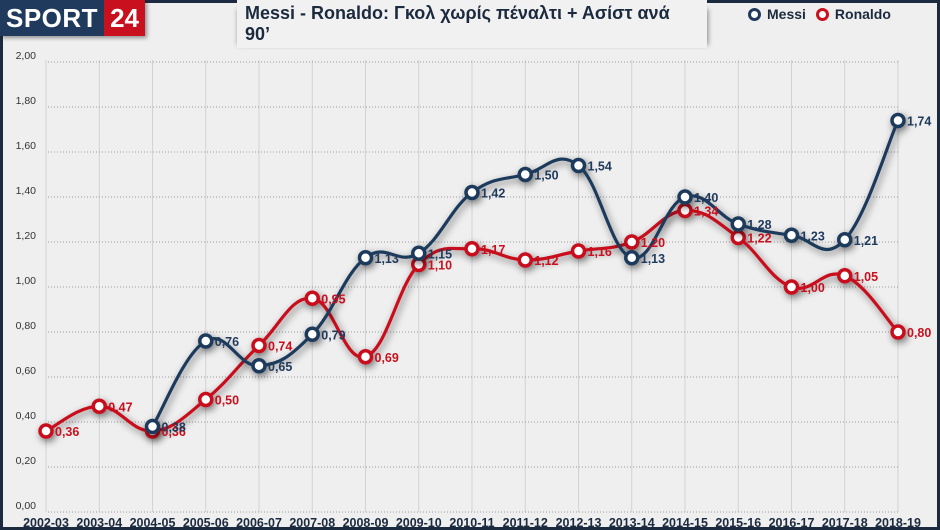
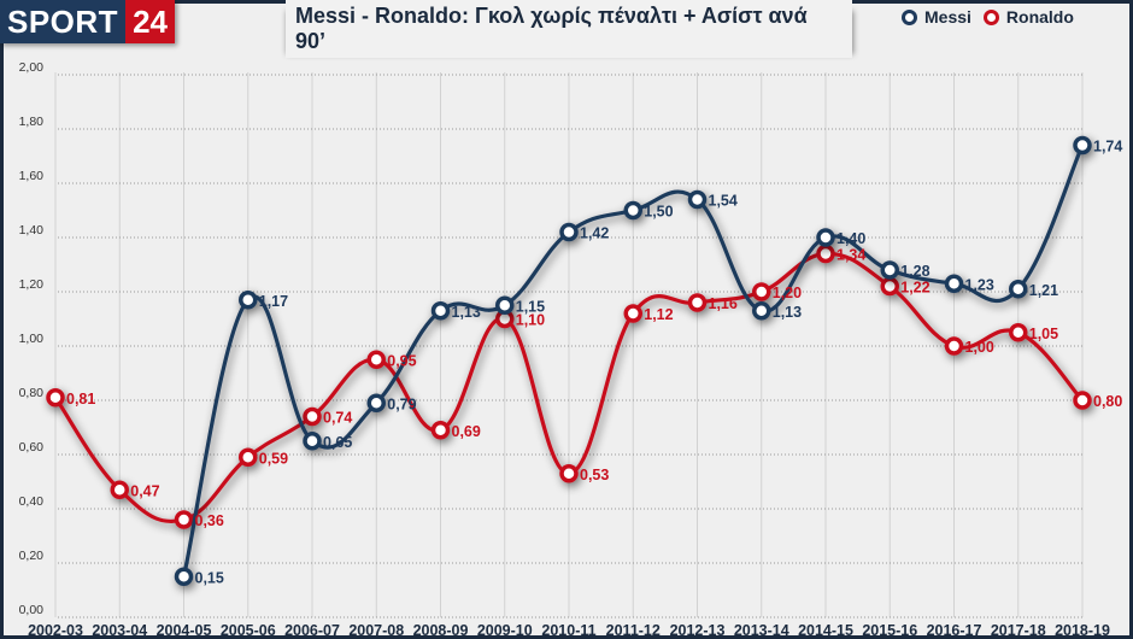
Ronaldo/2002-03: 0,36 -> 0,81
Messi/2004-05: 0,38 -> 0,15
Messi/2005-06: 0,76 -> 1,17
Ronaldo/2005-06: 0,50 -> 0,59
Ronaldo/2010-11: 1,17 -> 0,53
